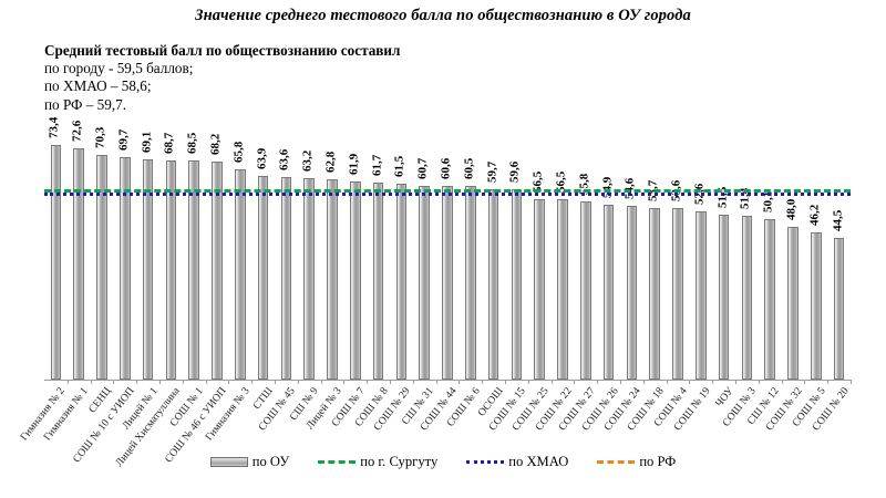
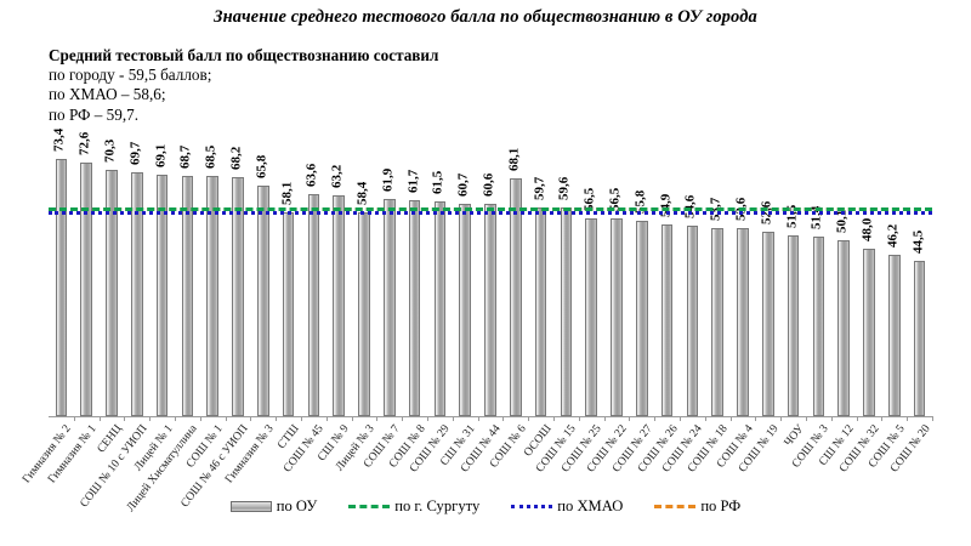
СТШ: 63,9 -> 58,1
Лицей № 3: 62,8 -> 58,4
СОШ № 6: 60,5 -> 68,1
